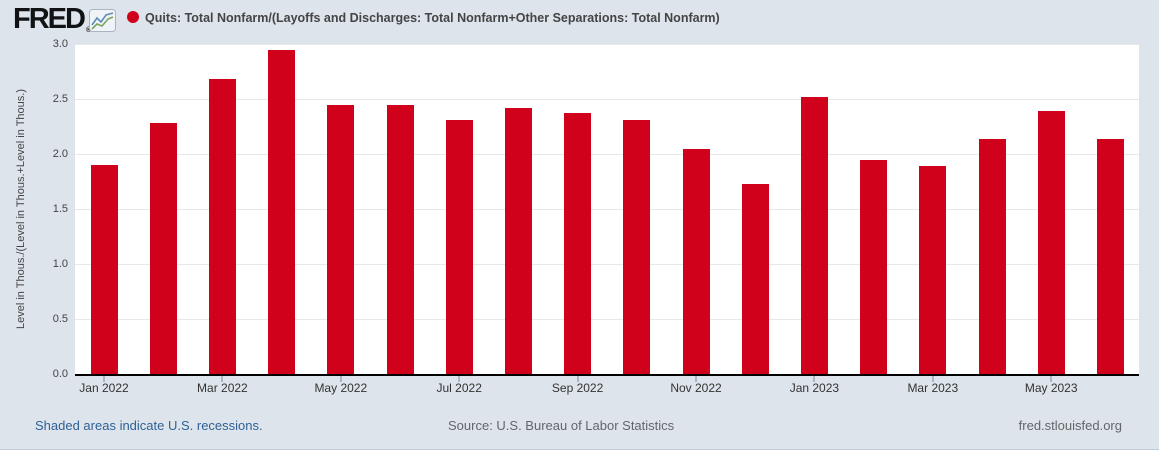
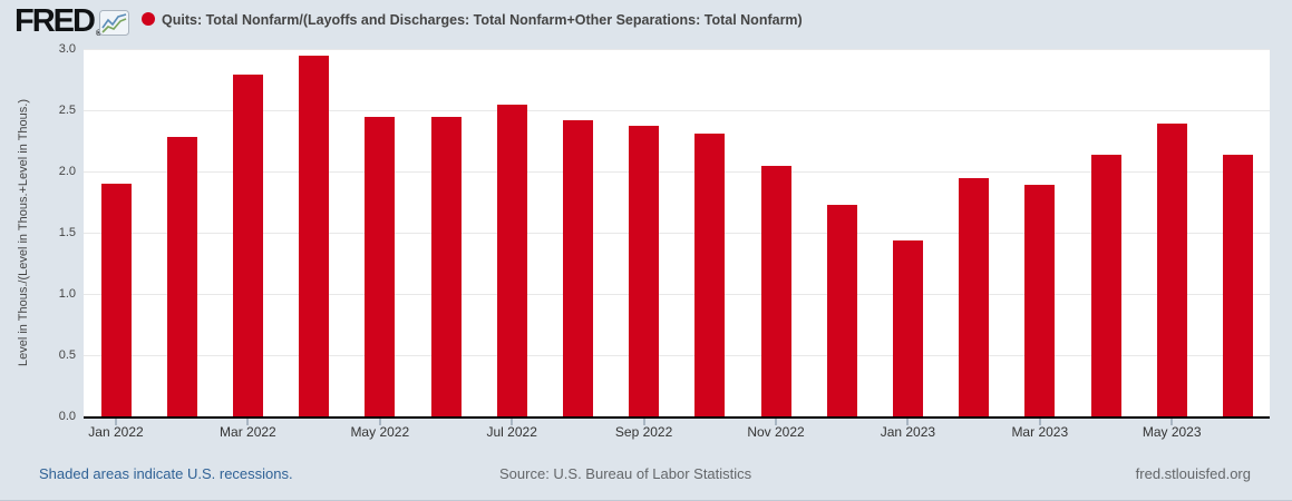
Mar 2022: 2.68 -> 2.79
Jul 2022: 2.31 -> 2.55
Jan 2023: 2.52 -> 1.44
